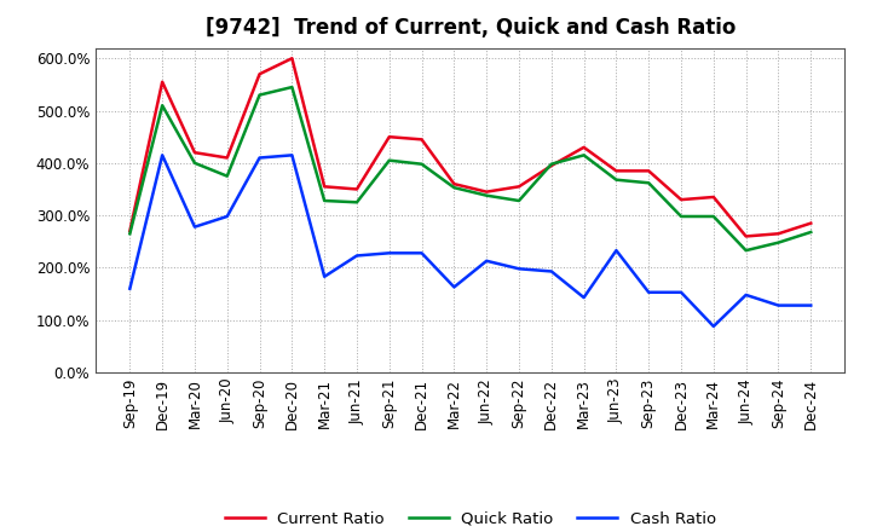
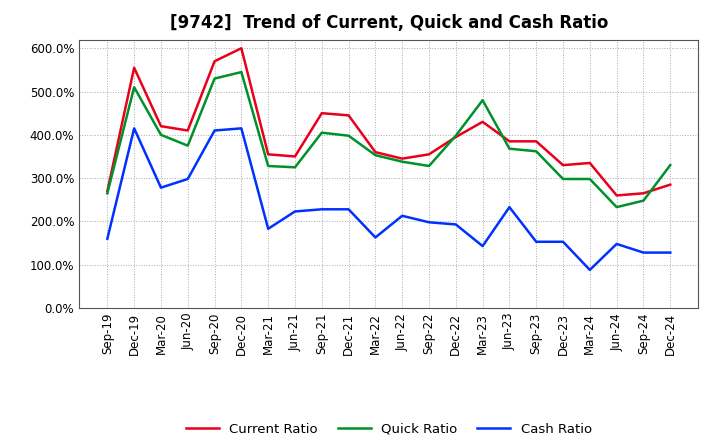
Quick Ratio/Mar-23: 415% -> 480%
Quick Ratio/Dec-24: 268% -> 330%
